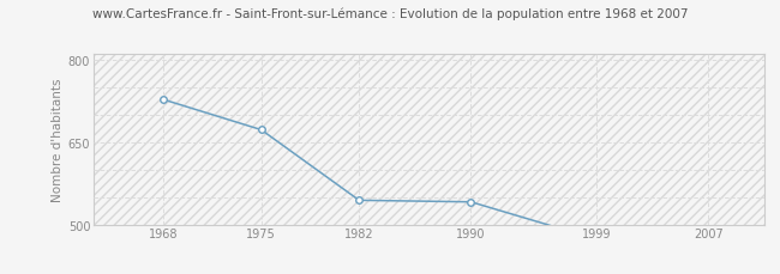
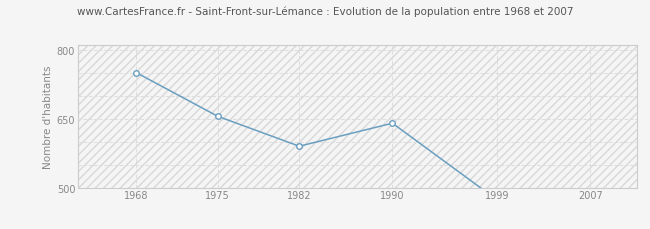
1968: 727 -> 750
1975: 672 -> 655
1982: 544 -> 590
1990: 541 -> 640
